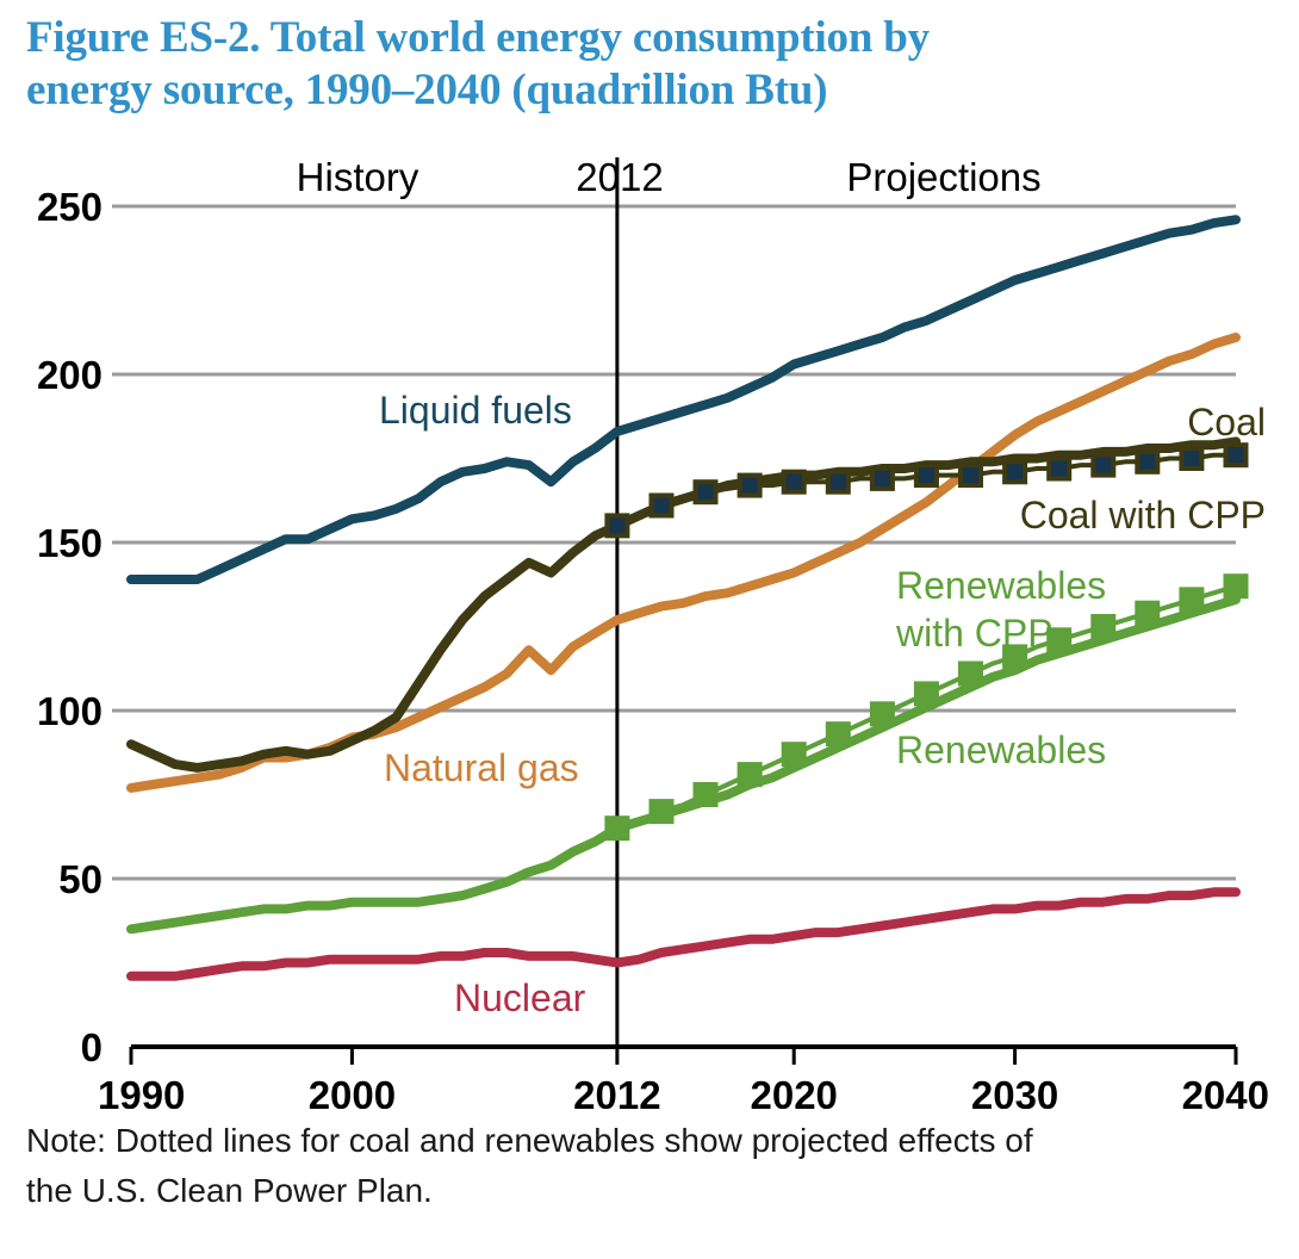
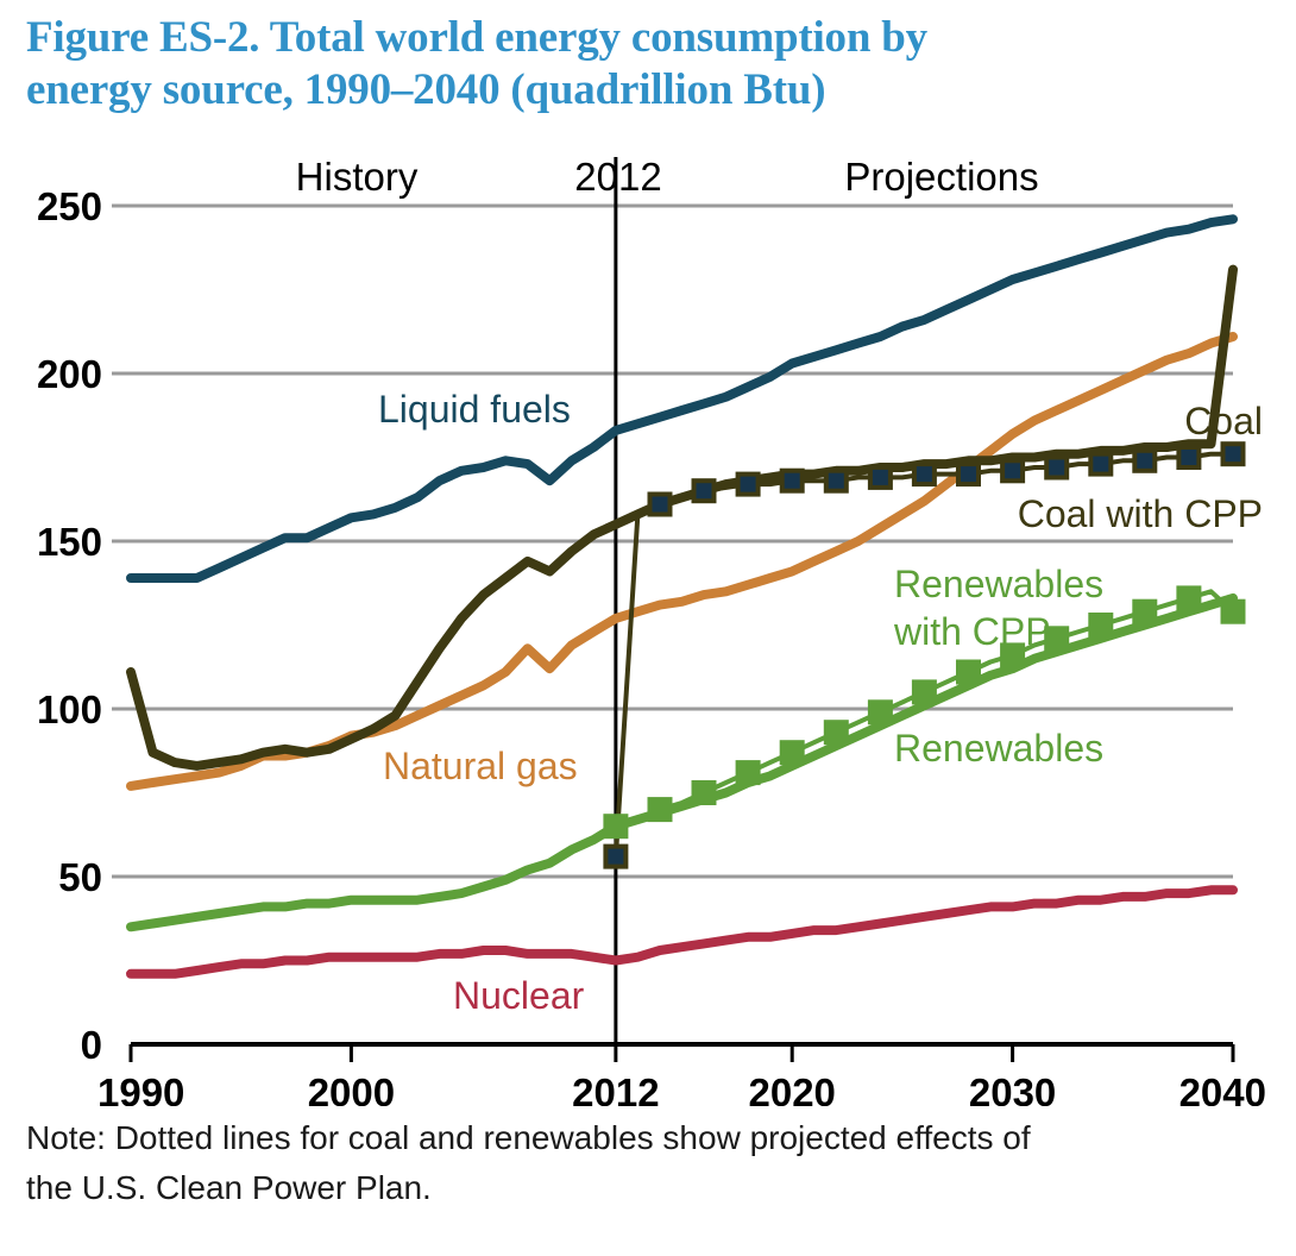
Coal/1990: 90 -> 111
Coal with CPP/2012: 155 -> 56
Coal/2040: 180 -> 231
Renewables with CPP/2040: 137 -> 129
